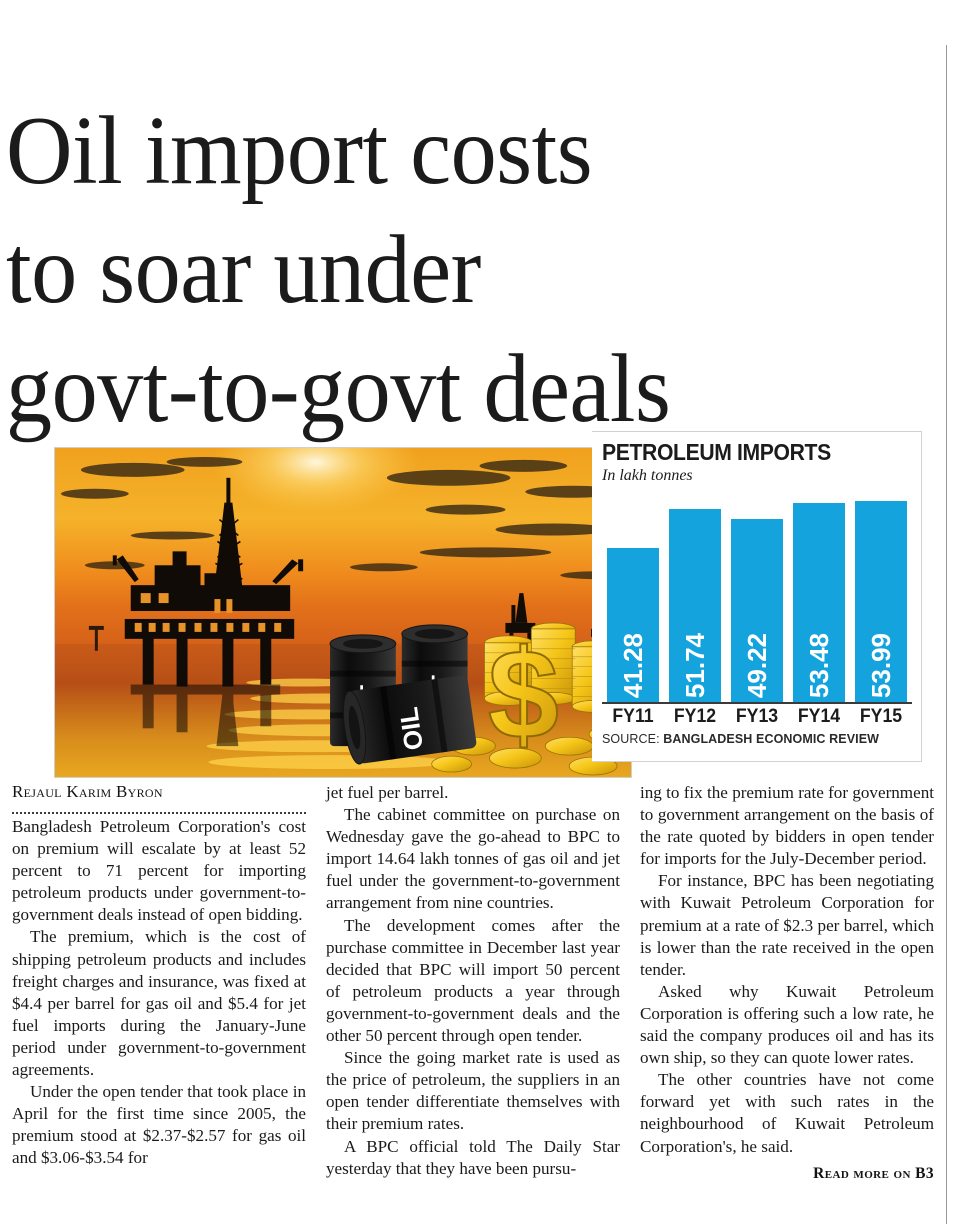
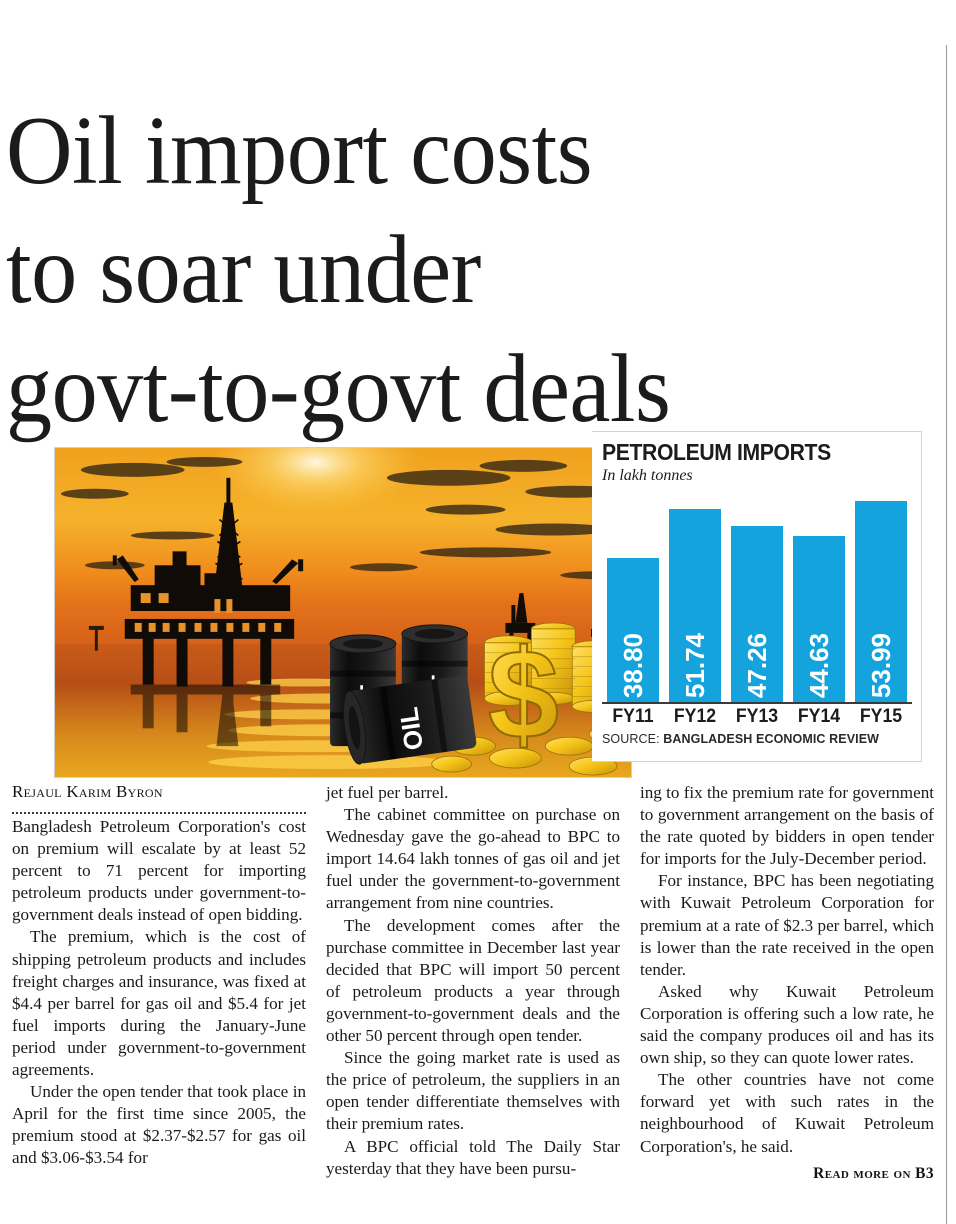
FY11: 41.28 -> 38.80
FY13: 49.22 -> 47.26
FY14: 53.48 -> 44.63
